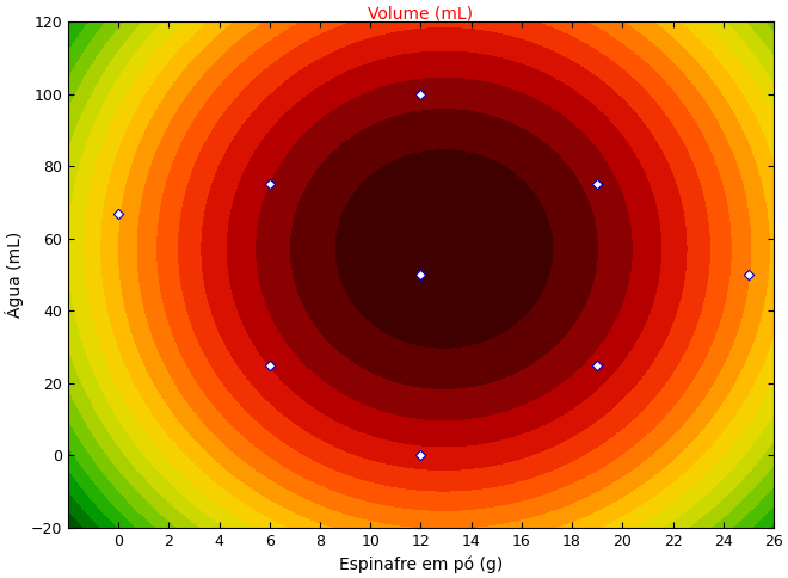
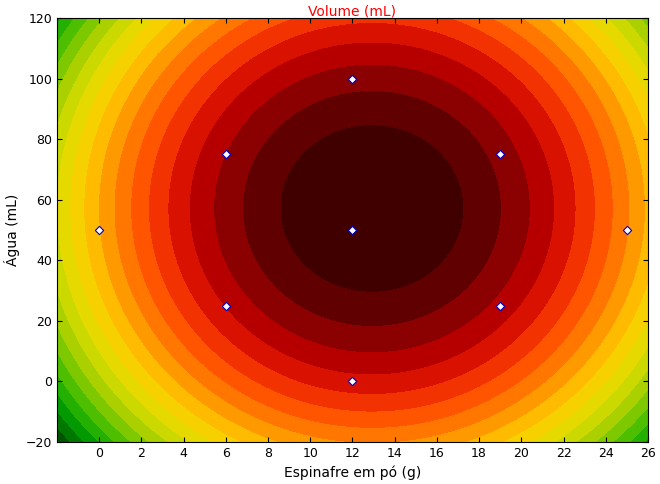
0: 67 -> 50
